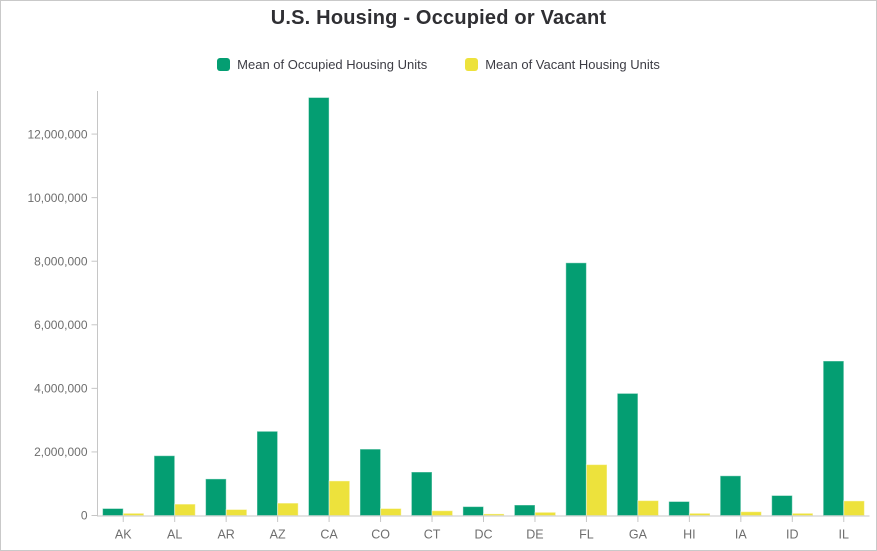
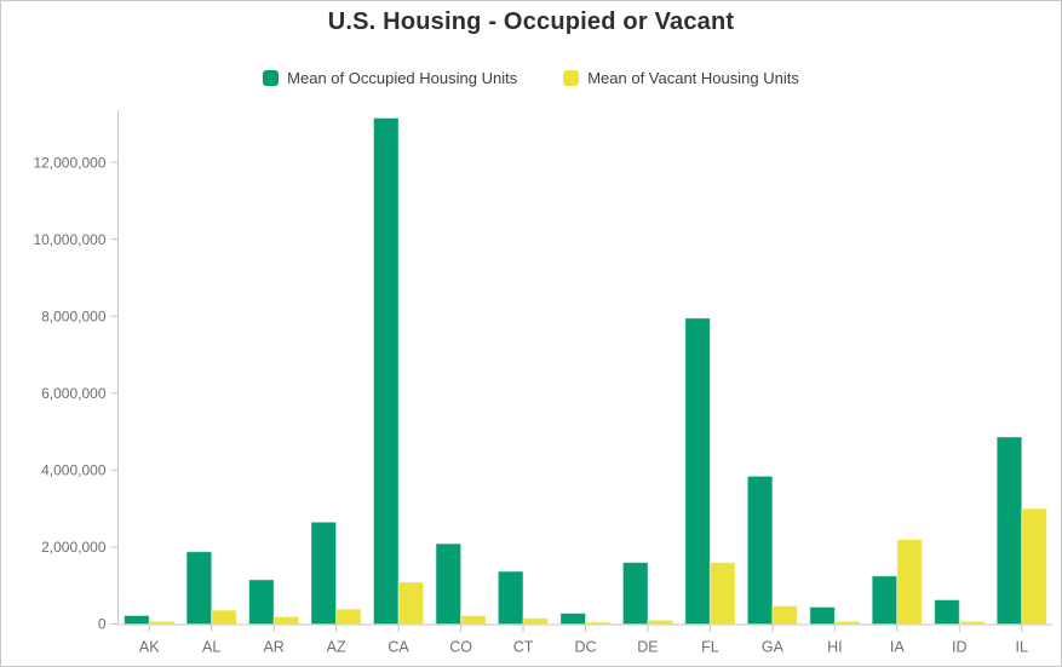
Mean of Occupied Housing Units/DE: 300000 -> 1600000
Mean of Vacant Housing Units/IA: 100000 -> 2200000
Mean of Vacant Housing Units/IL: 500000 -> 3000000
